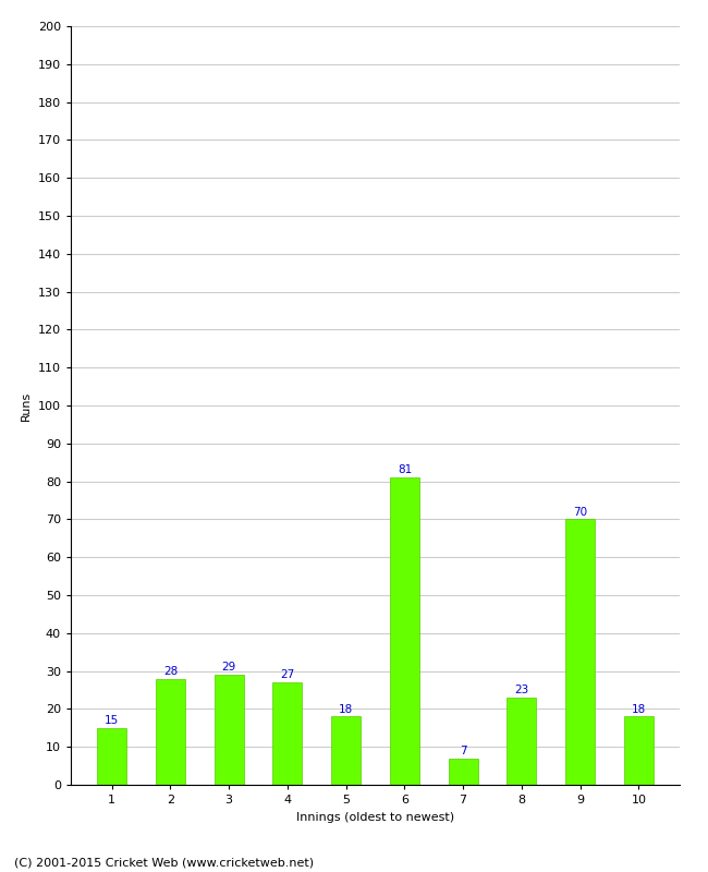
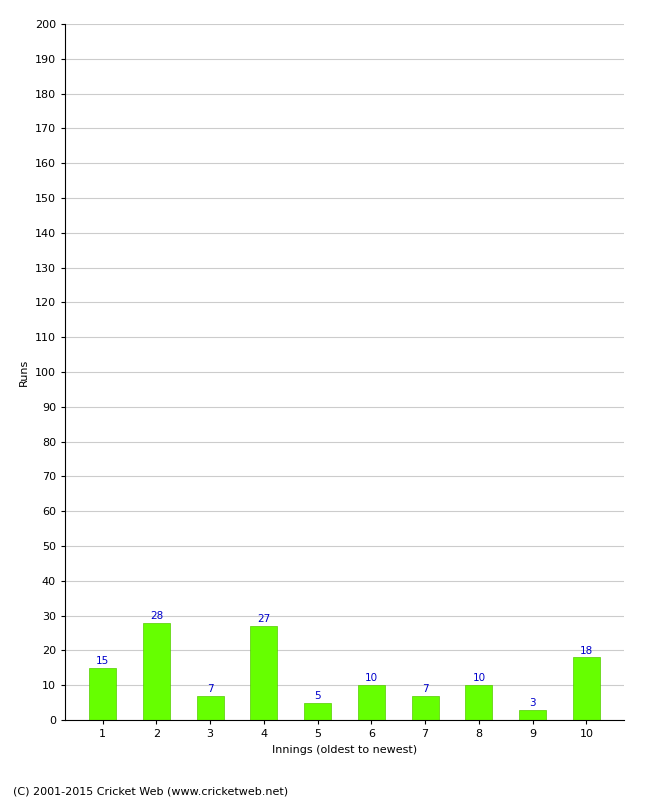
3: 29 -> 7
5: 18 -> 5
6: 81 -> 10
8: 23 -> 10
9: 70 -> 3
